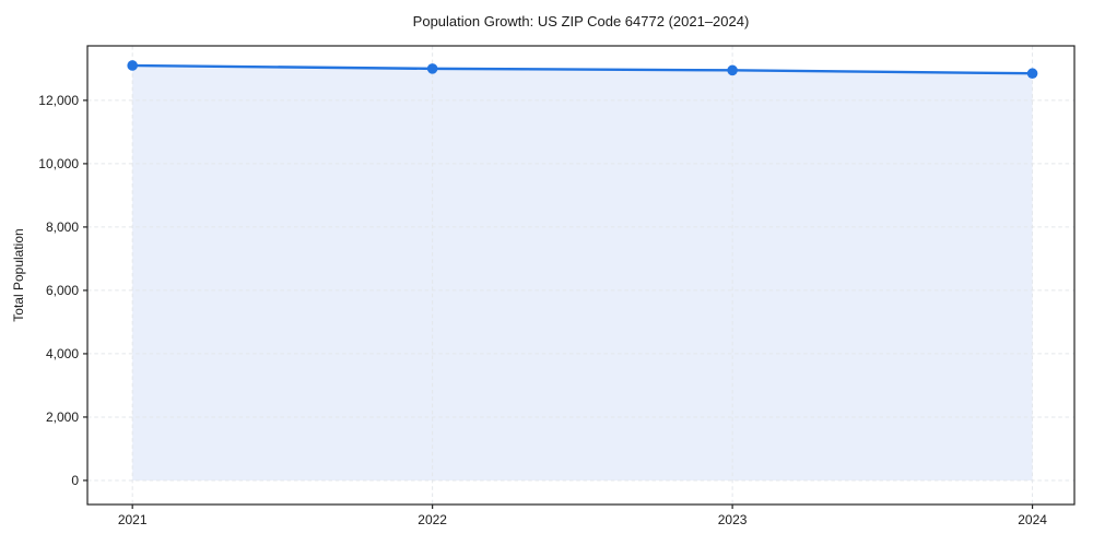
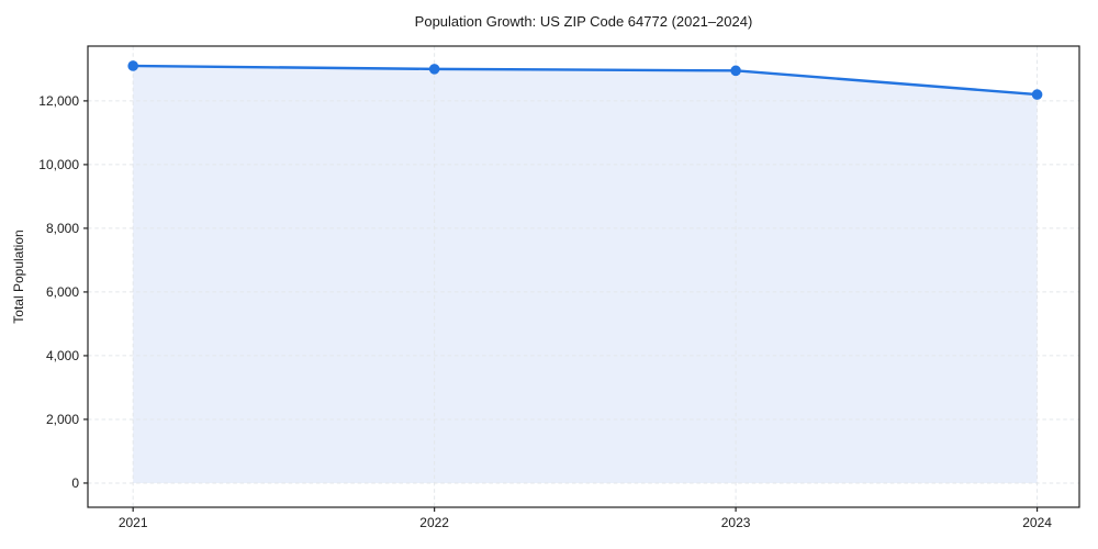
2024: 12800 -> 12200
